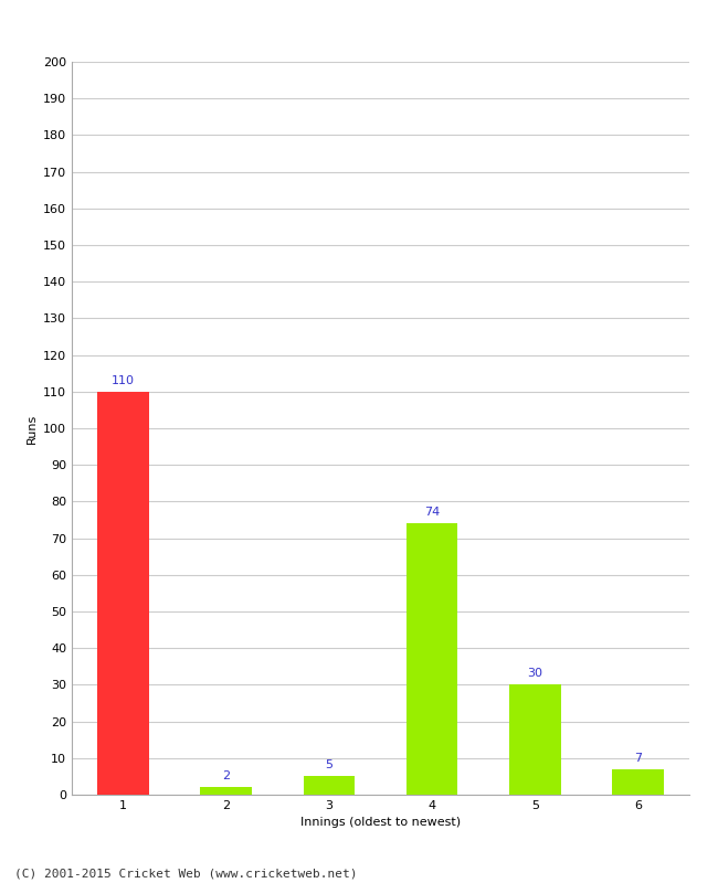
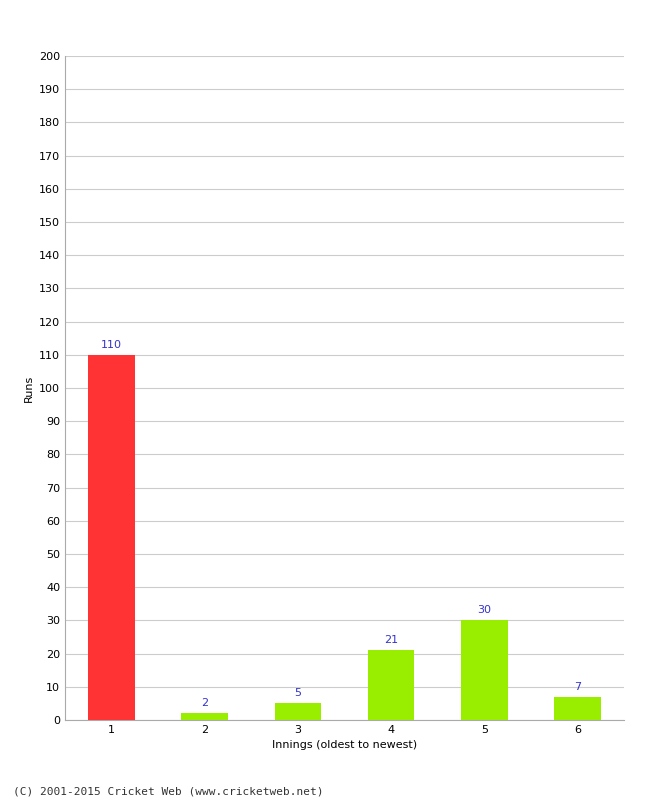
4: 74 -> 21
